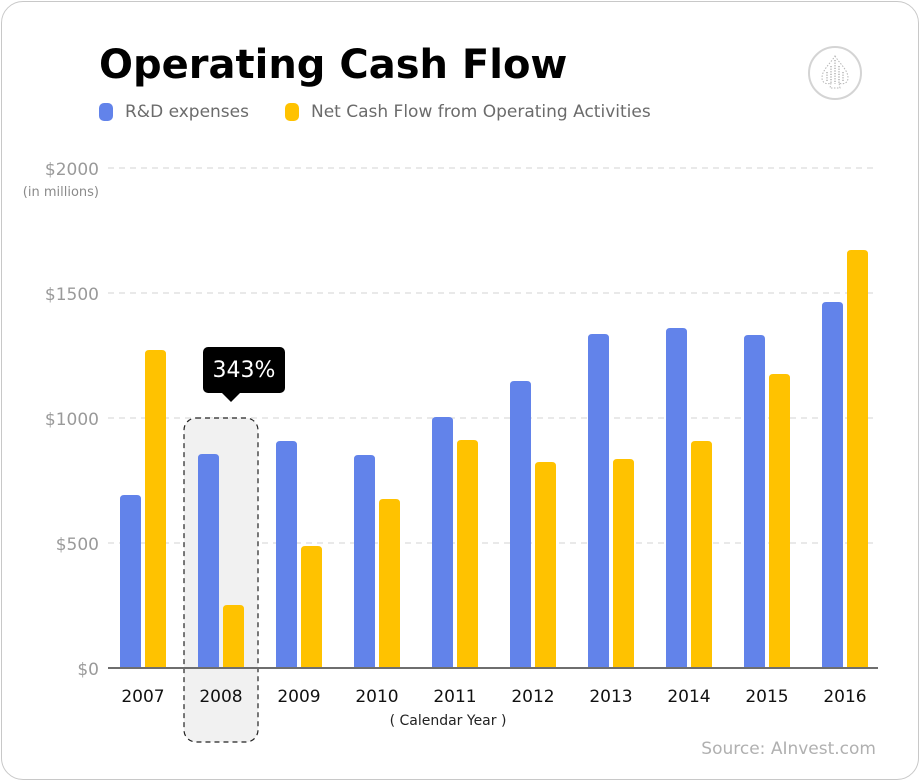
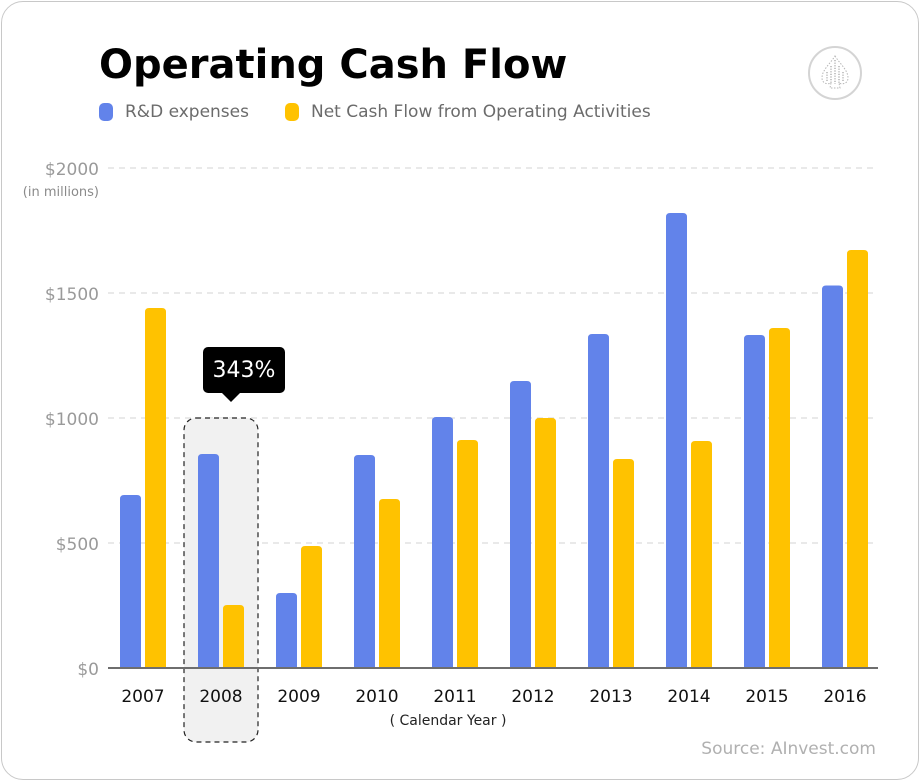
Net Cash Flow from Operating Activities/2007: $1270 -> $1440
R&D expenses/2009: $910 -> $300
Net Cash Flow from Operating Activities/2012: $820 -> $1000
R&D expenses/2014: $1360 -> $1820
Net Cash Flow from Operating Activities/2015: $1180 -> $1360
R&D expenses/2016: $1460 -> $1530
